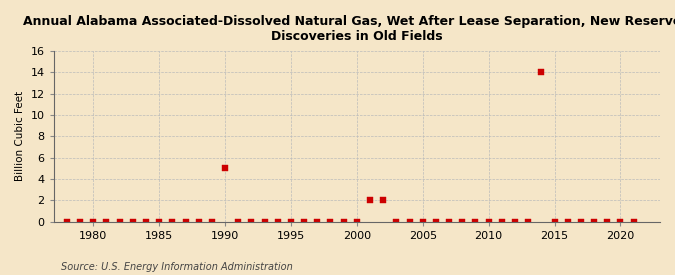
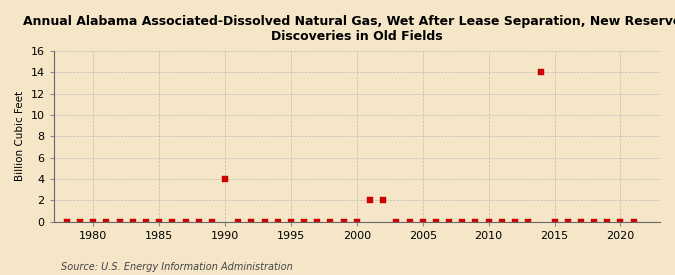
1990: 5 -> 4
